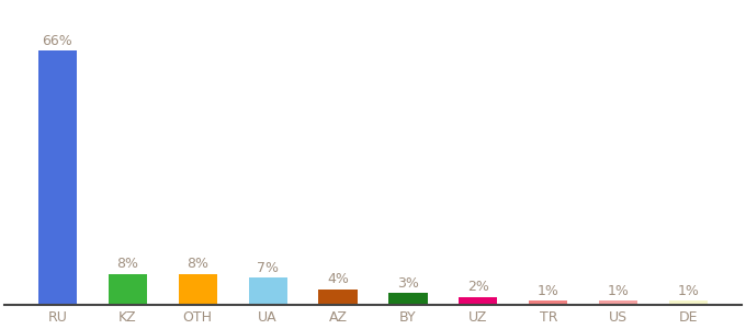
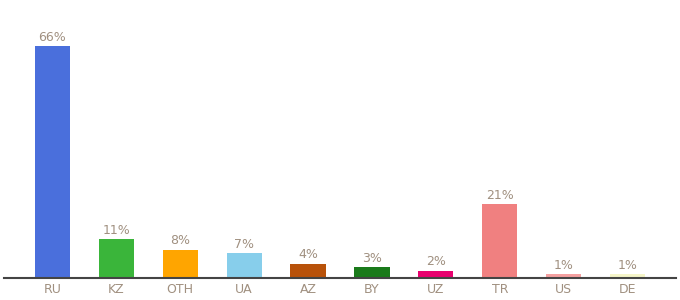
KZ: 8% -> 11%
TR: 1% -> 21%
